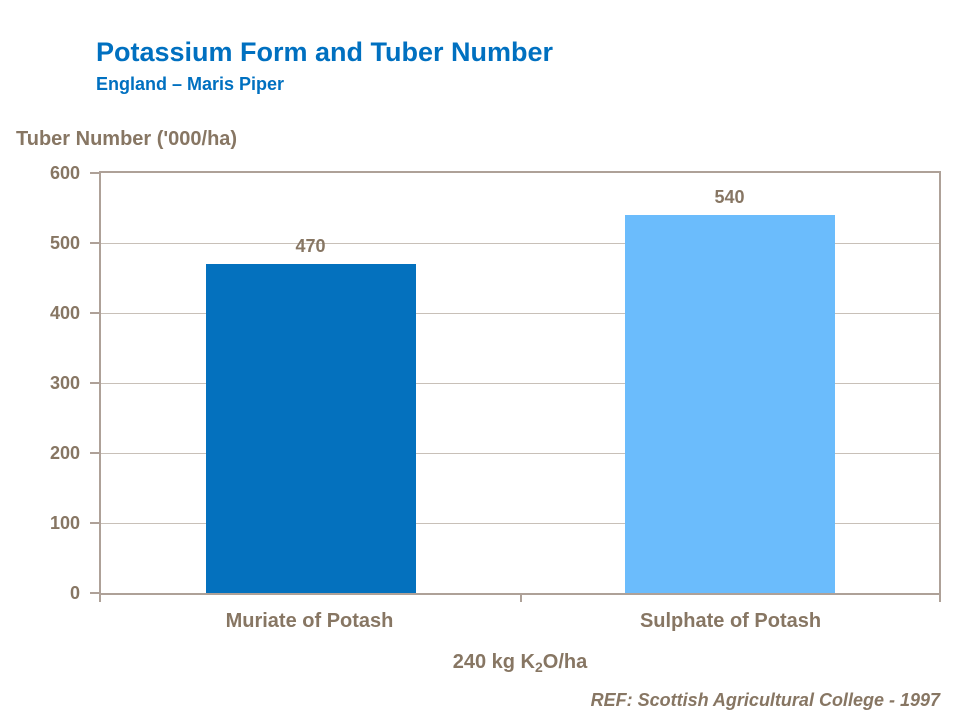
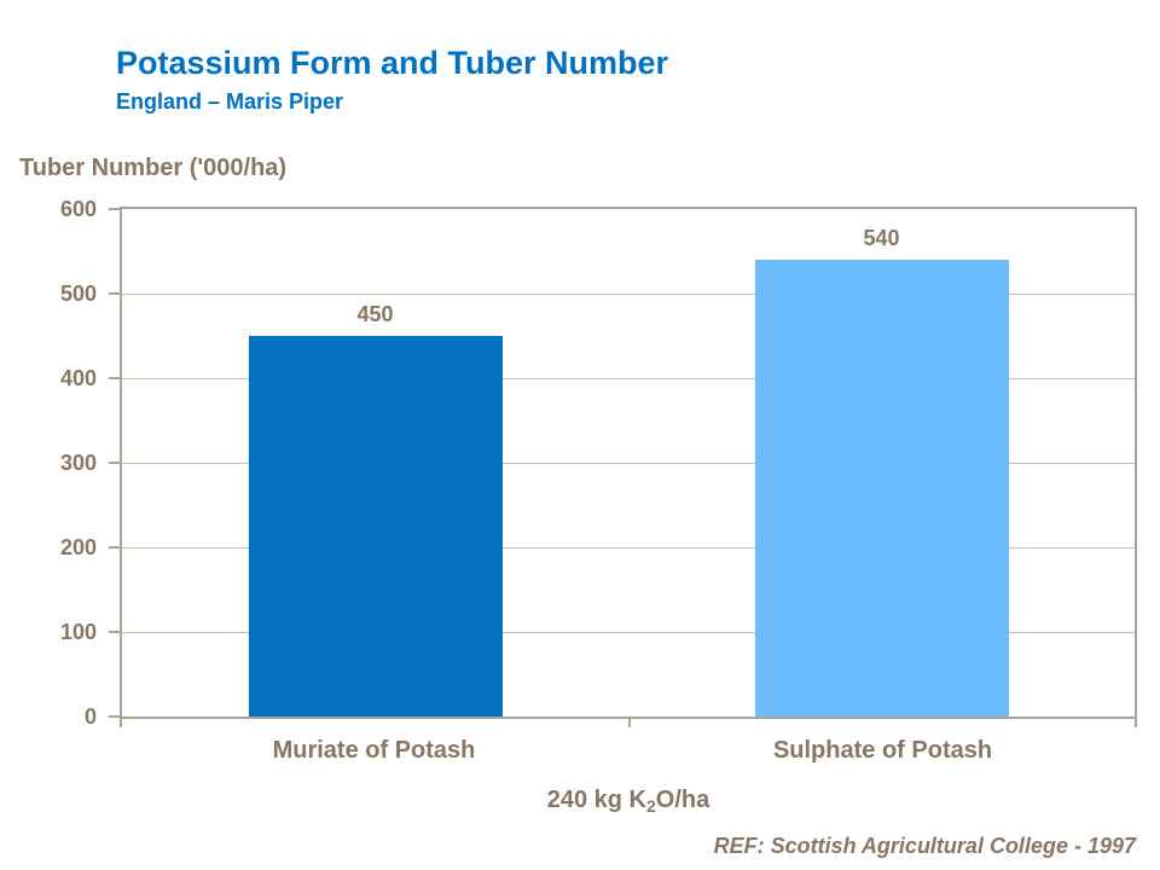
Muriate of Potash: 470 -> 450
